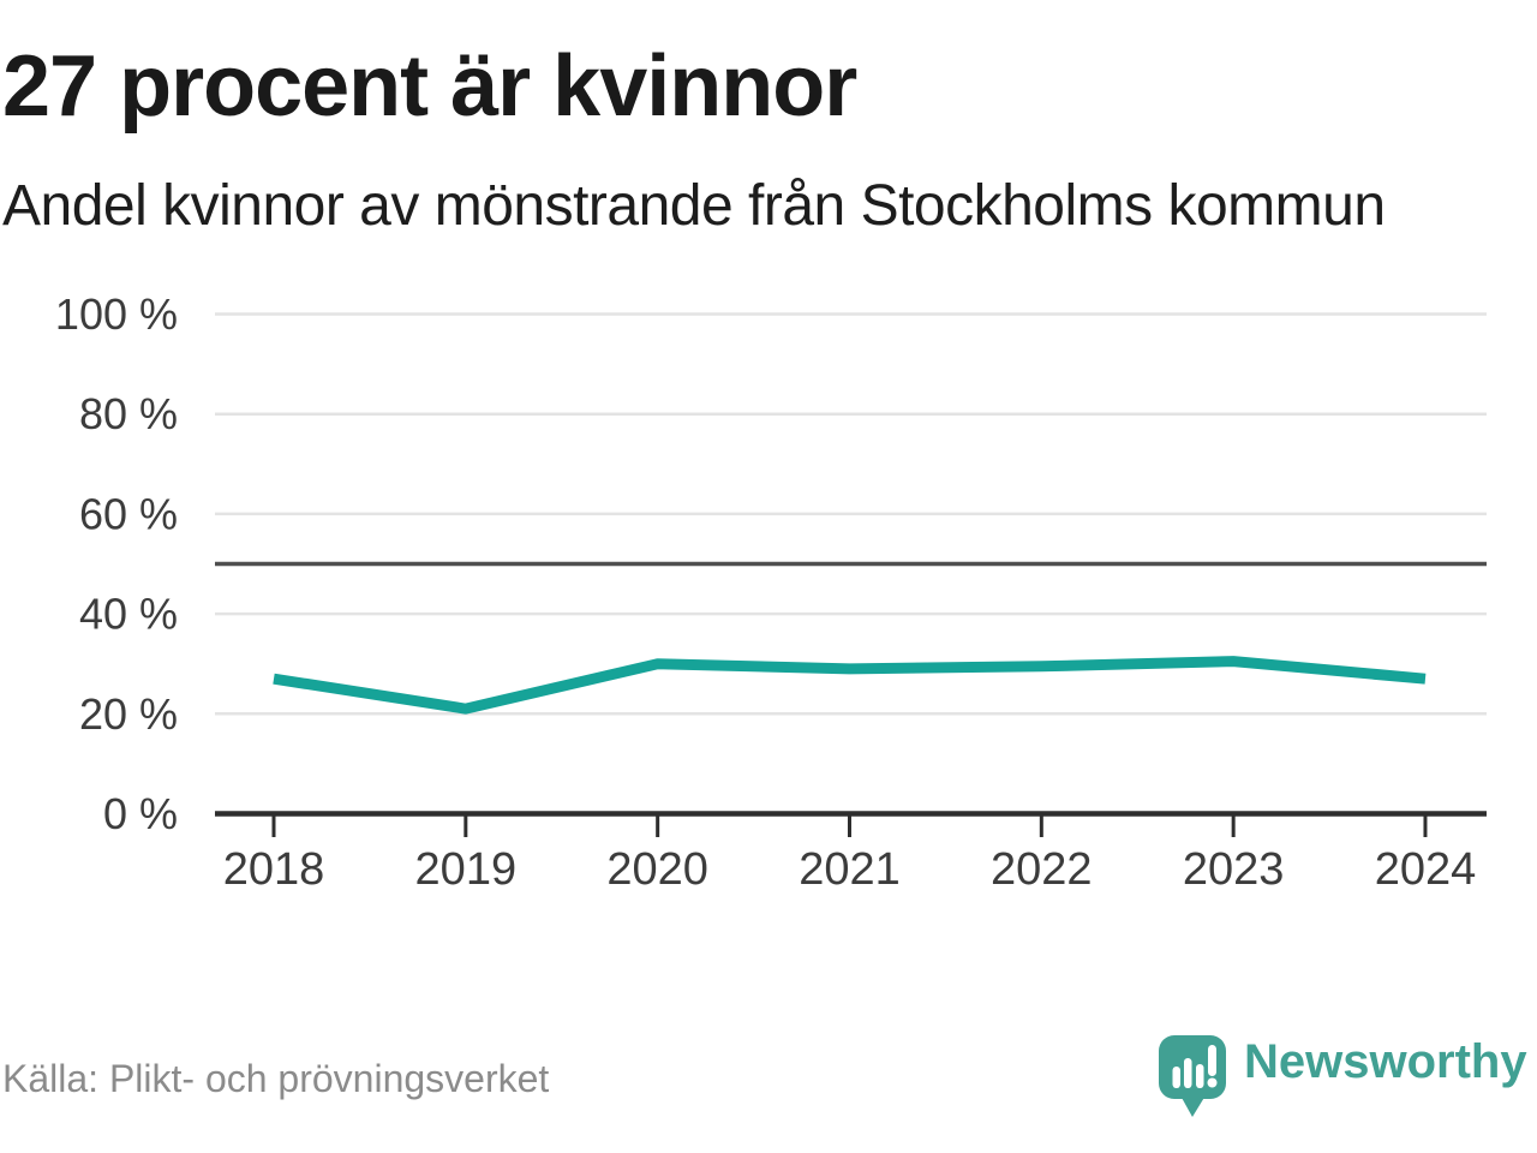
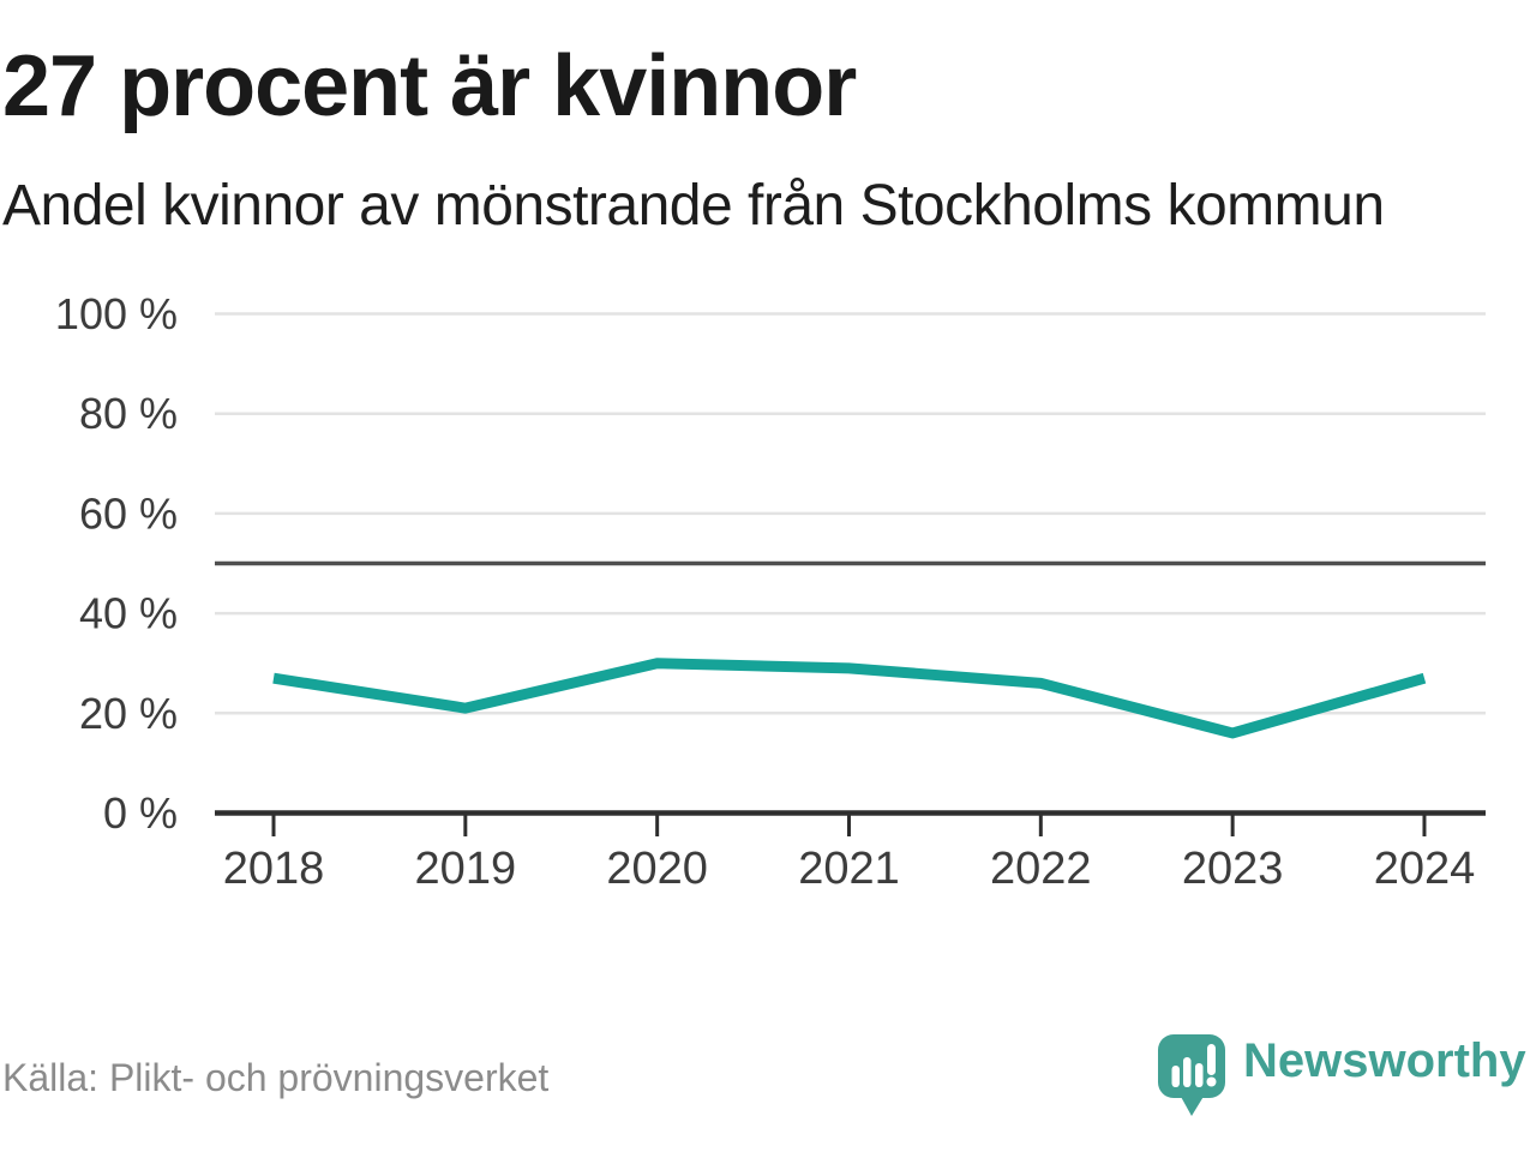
2022: 30% -> 26%
2023: 30% -> 16%
